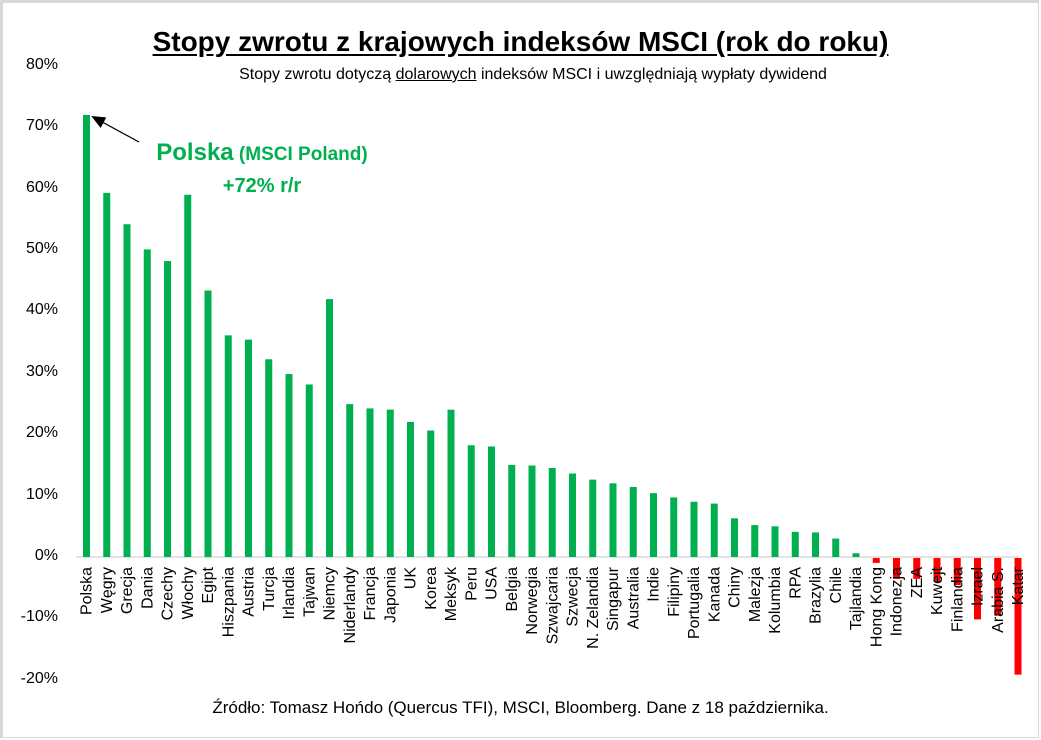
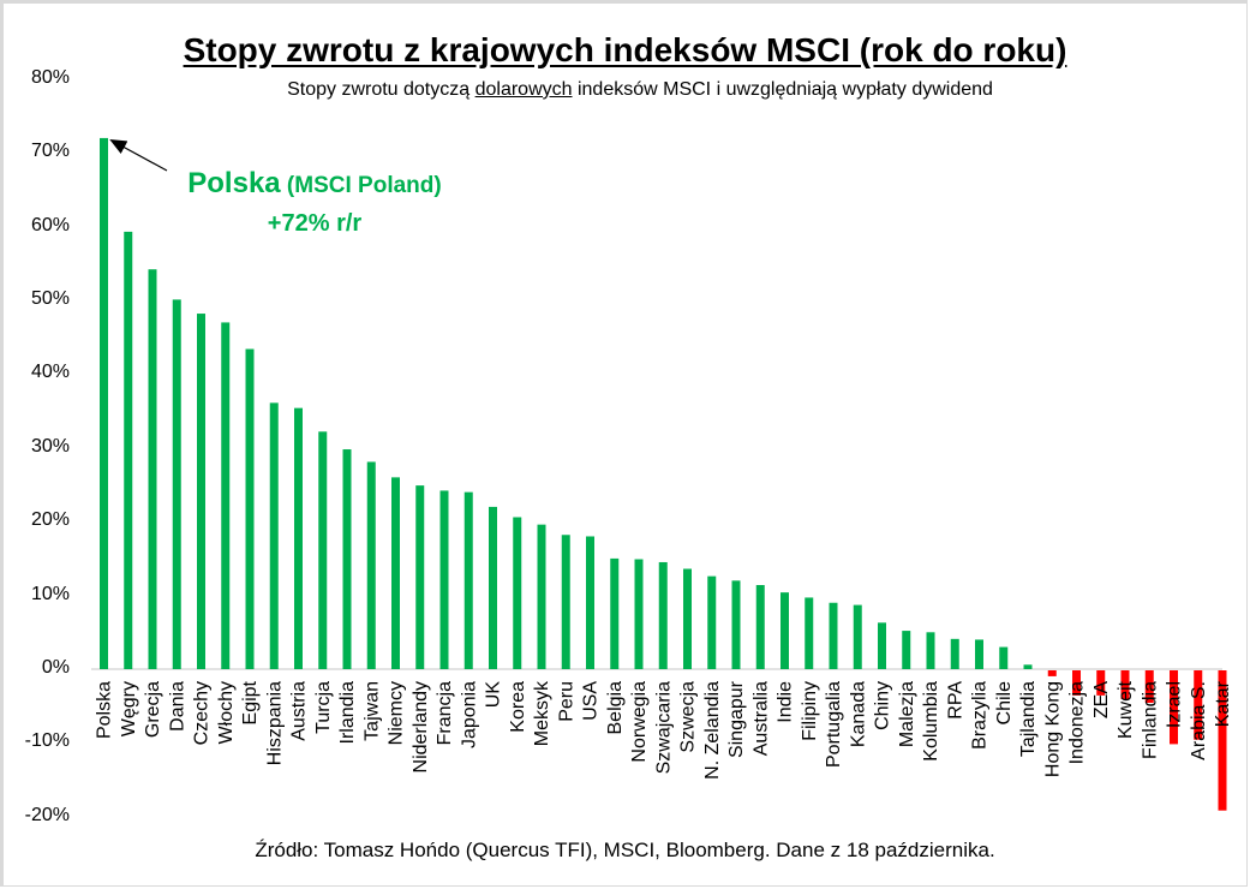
Włochy: 59% -> 47%
Niemcy: 42% -> 26%
Meksyk: 24% -> 20%
